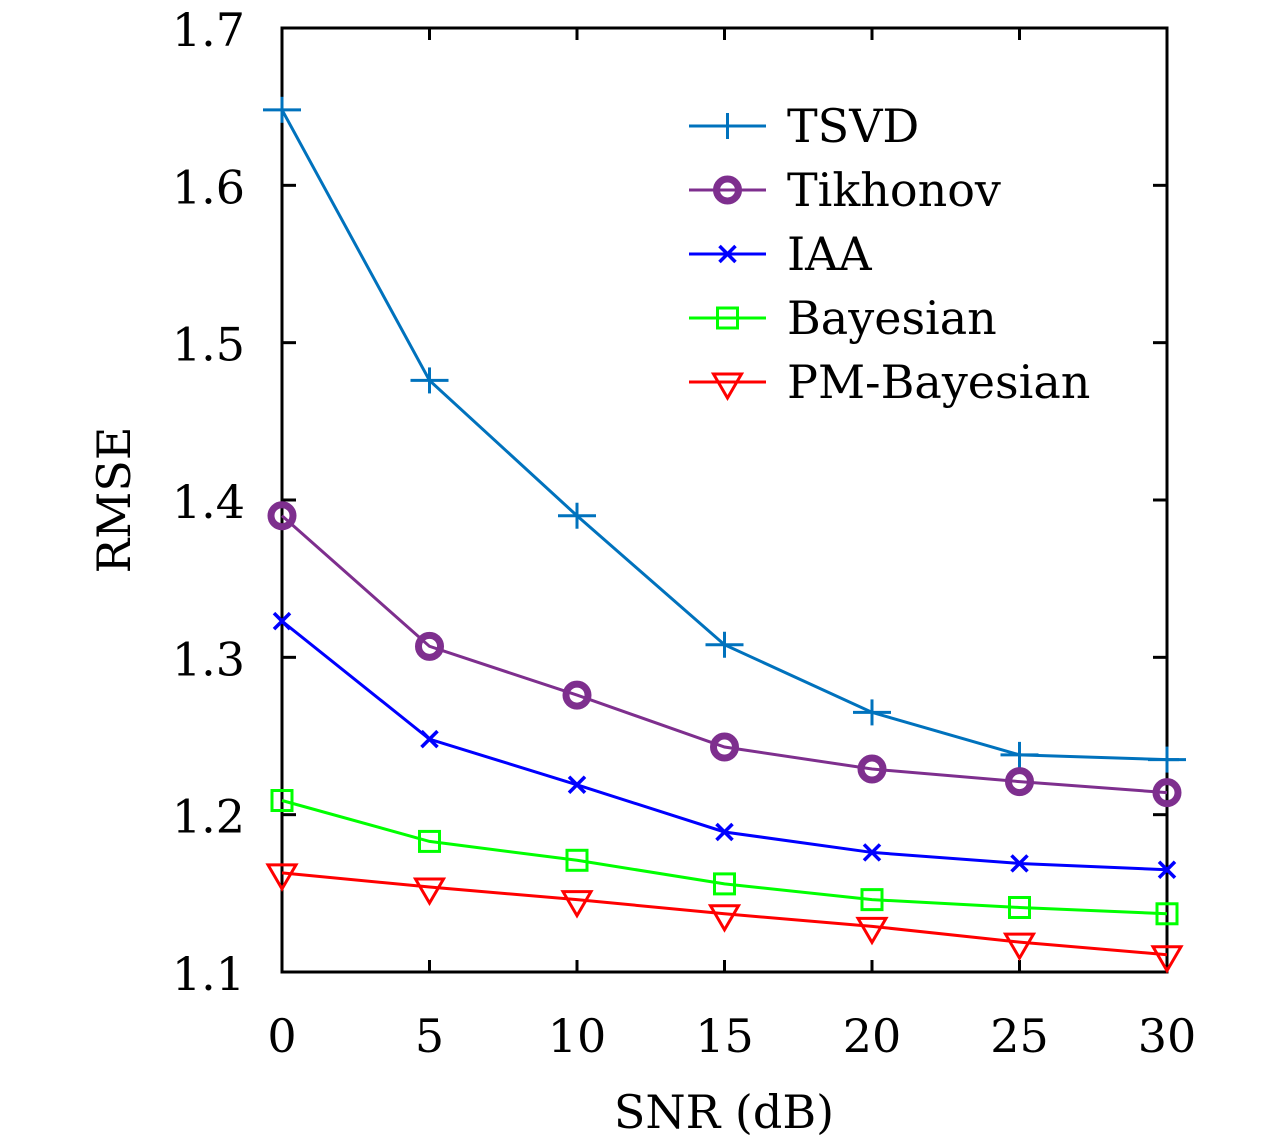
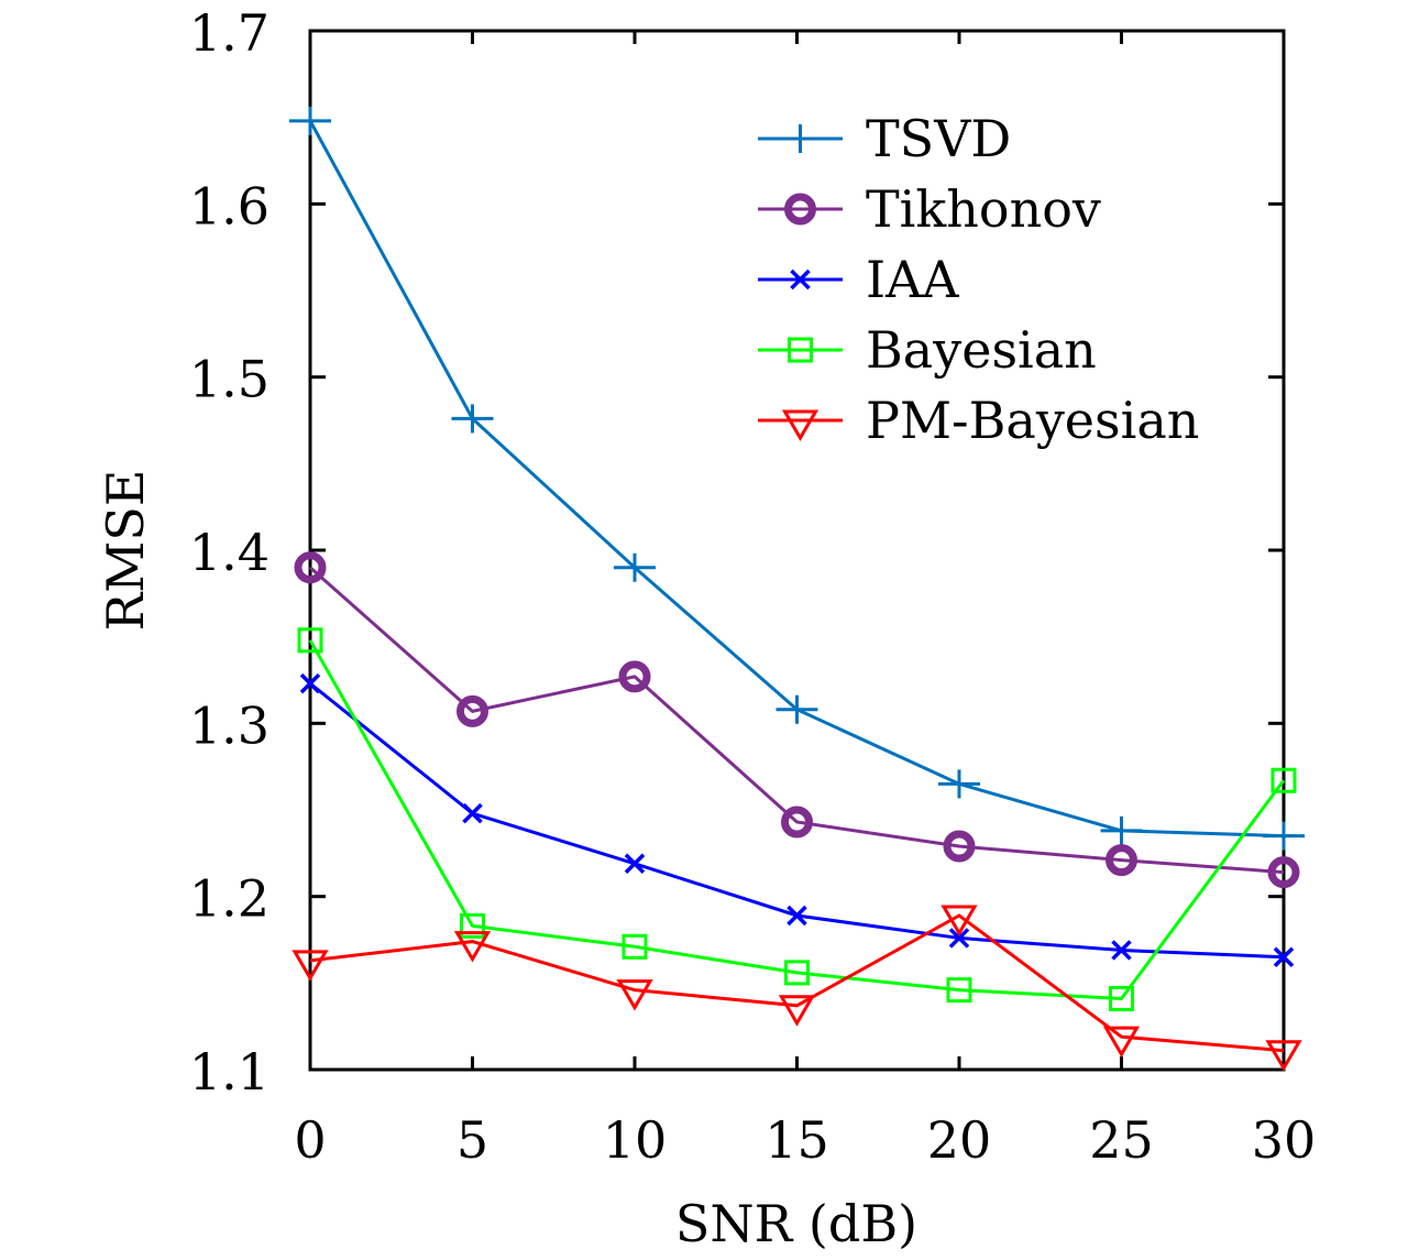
Bayesian/0: 1.209 -> 1.348
PM-Bayesian/5: 1.154 -> 1.174
Tikhonov/10: 1.276 -> 1.327
PM-Bayesian/20: 1.129 -> 1.189
Bayesian/30: 1.137 -> 1.267
